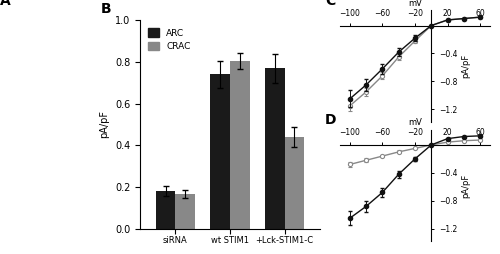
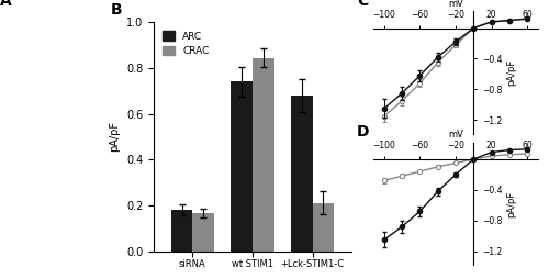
CRAC/wt STIM1: 0.805 -> 0.845
ARC/+Lck-STIM1-C: 0.77 -> 0.68
CRAC/+Lck-STIM1-C: 0.440 -> 0.210
